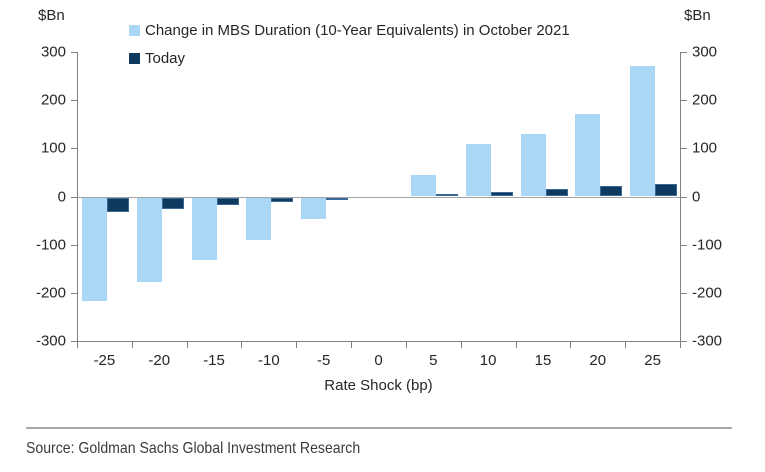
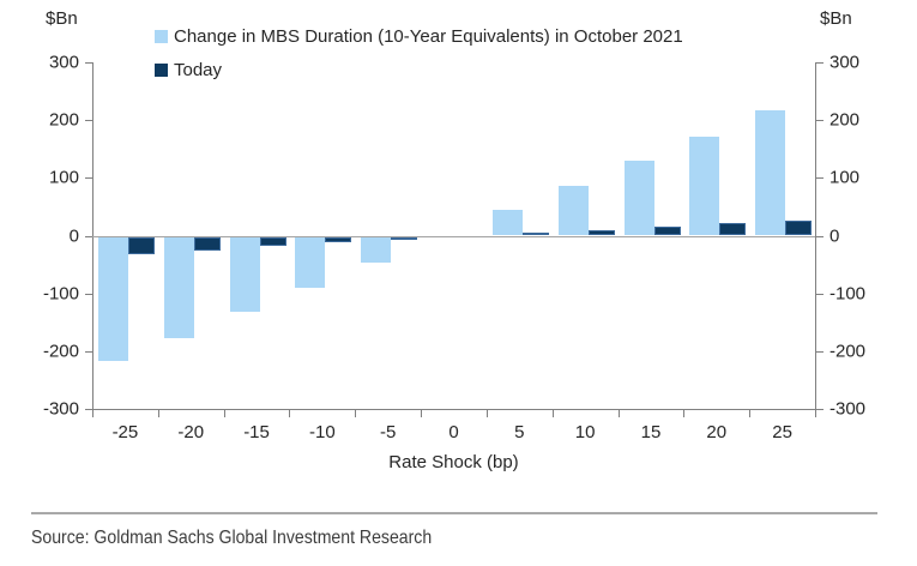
Change in MBS Duration (10-Year Equivalents) in October 2021/10: 110 -> 90
Change in MBS Duration (10-Year Equivalents) in October 2021/25: 270 -> 220
